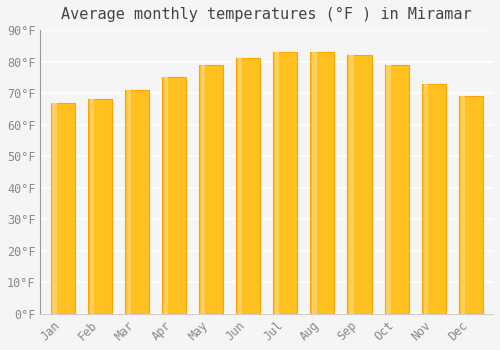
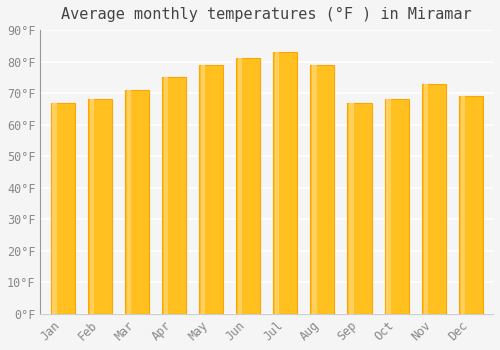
Aug: 83°F -> 79°F
Sep: 82°F -> 67°F
Oct: 79°F -> 68°F
